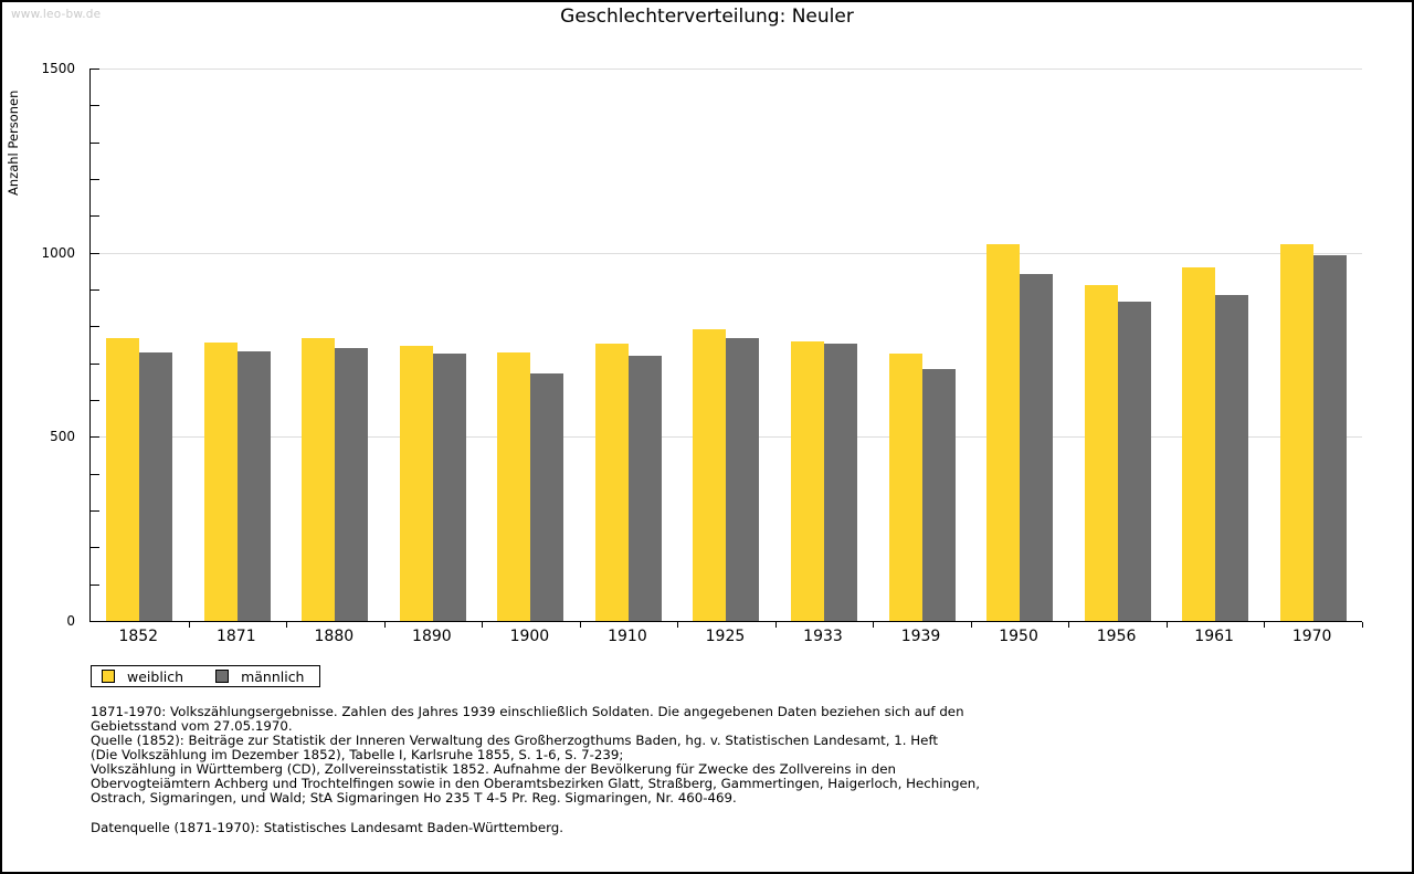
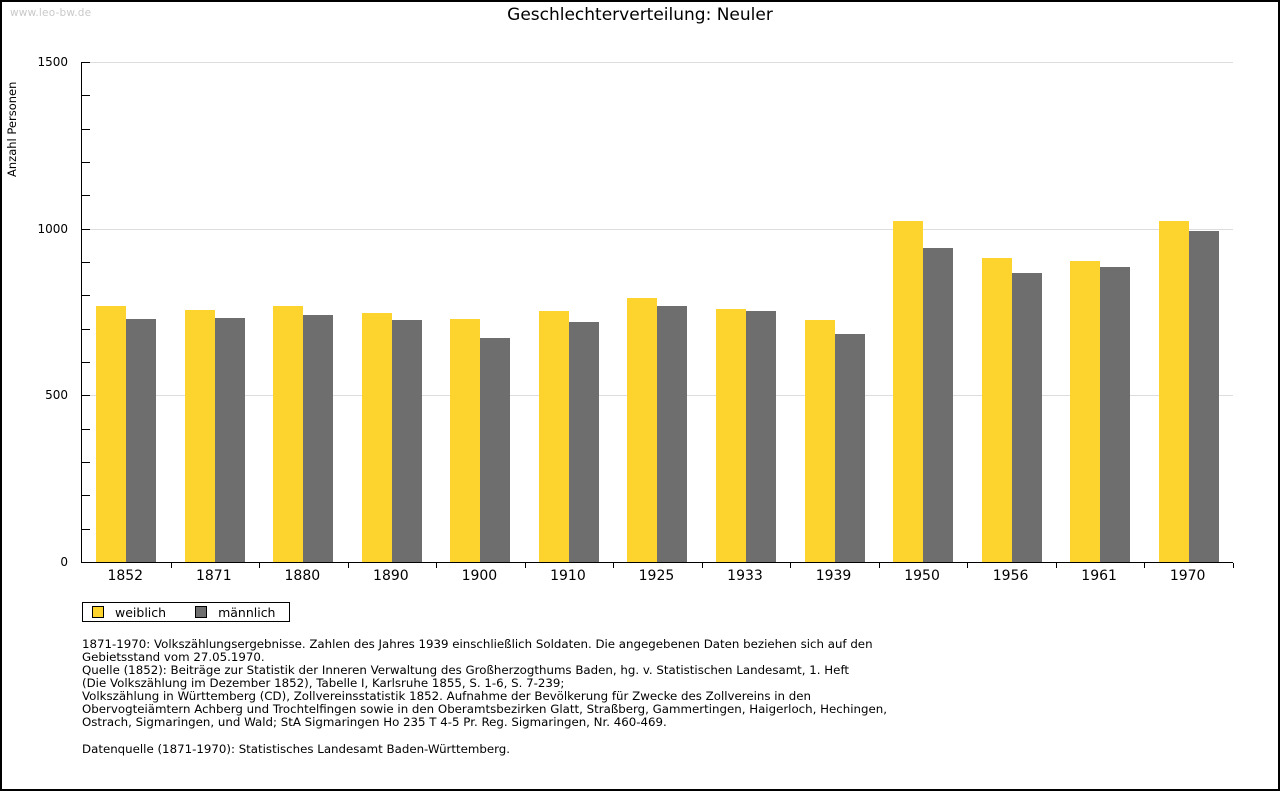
weiblich/1961: 960 -> 900
